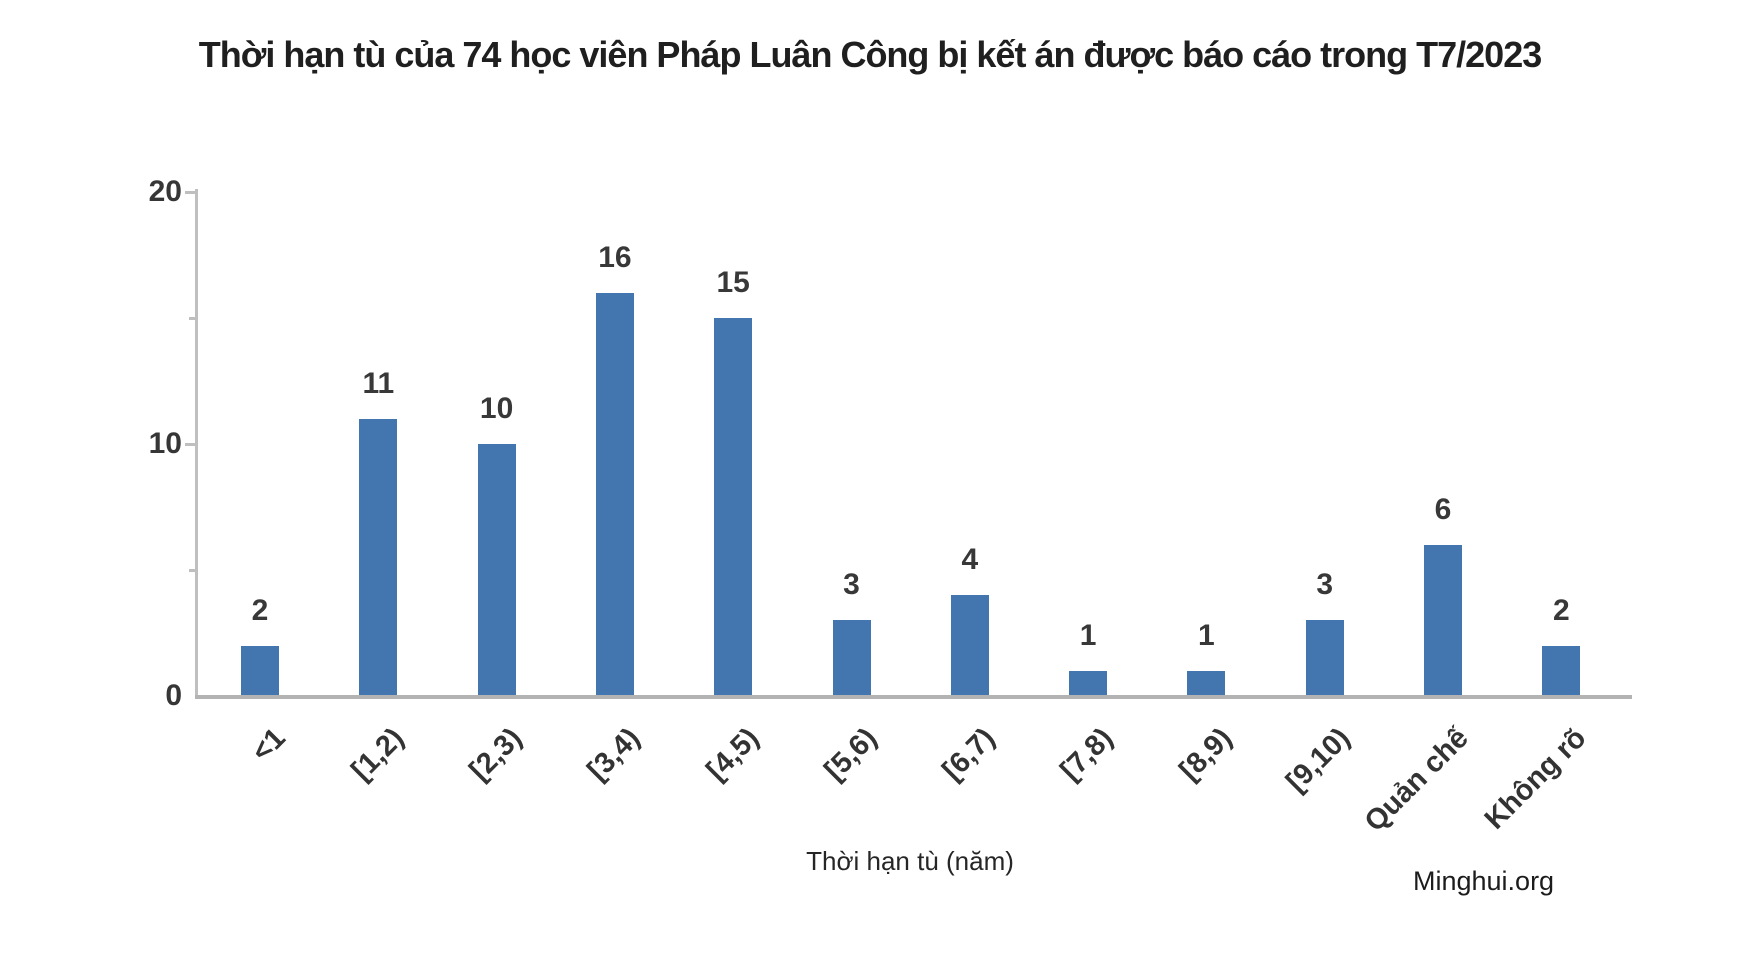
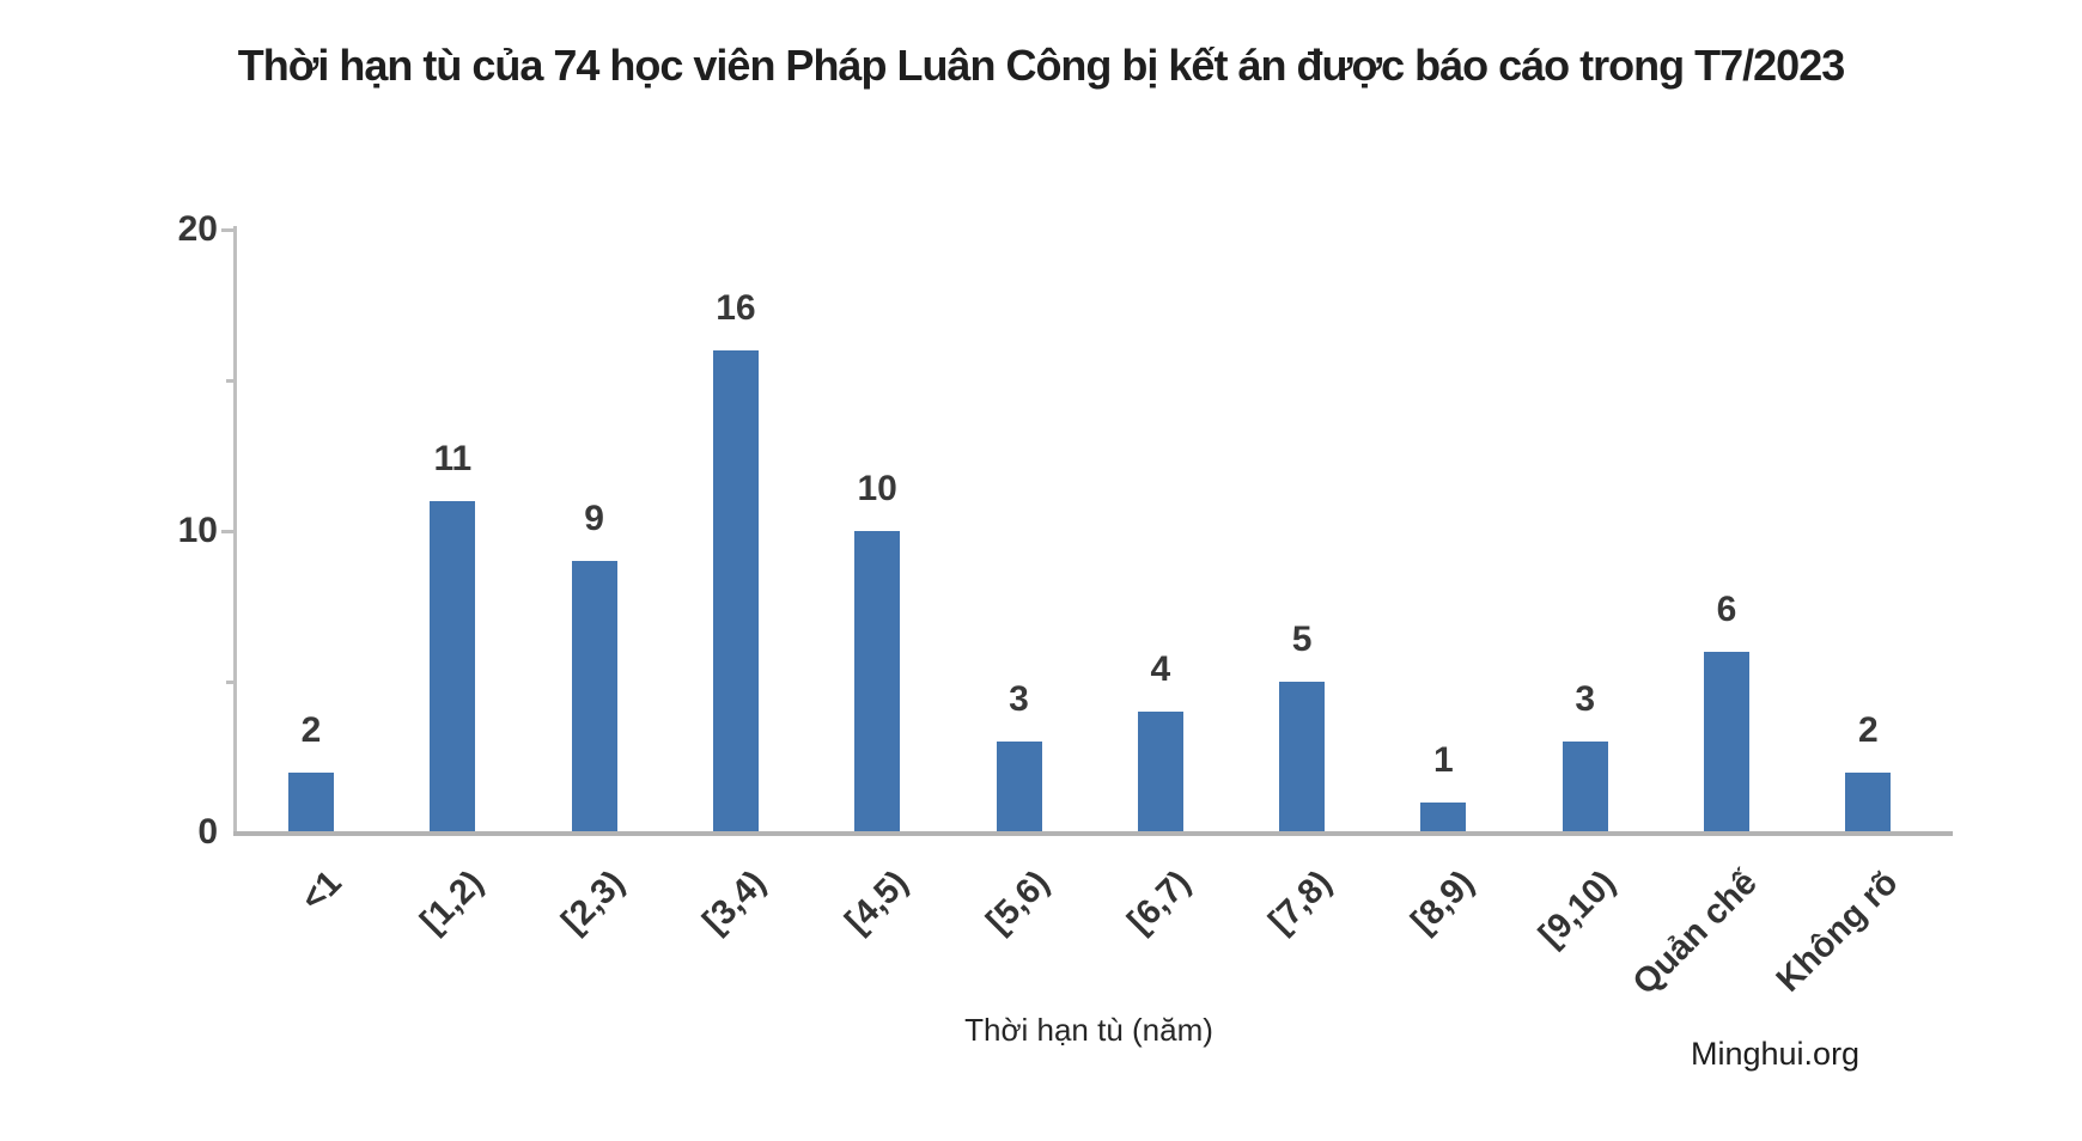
[2,3): 10 -> 9
[4,5): 15 -> 10
[7,8): 1 -> 5
